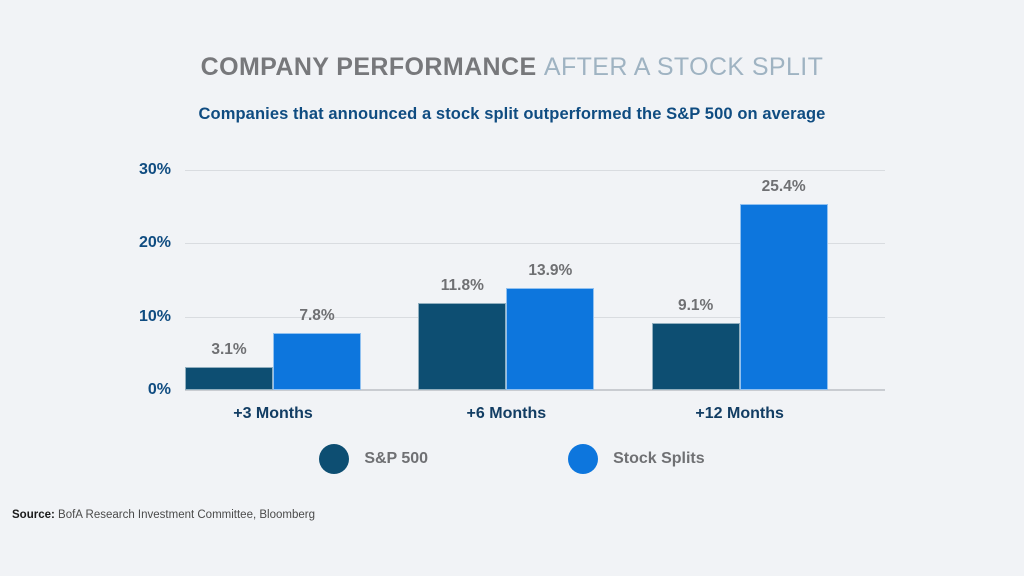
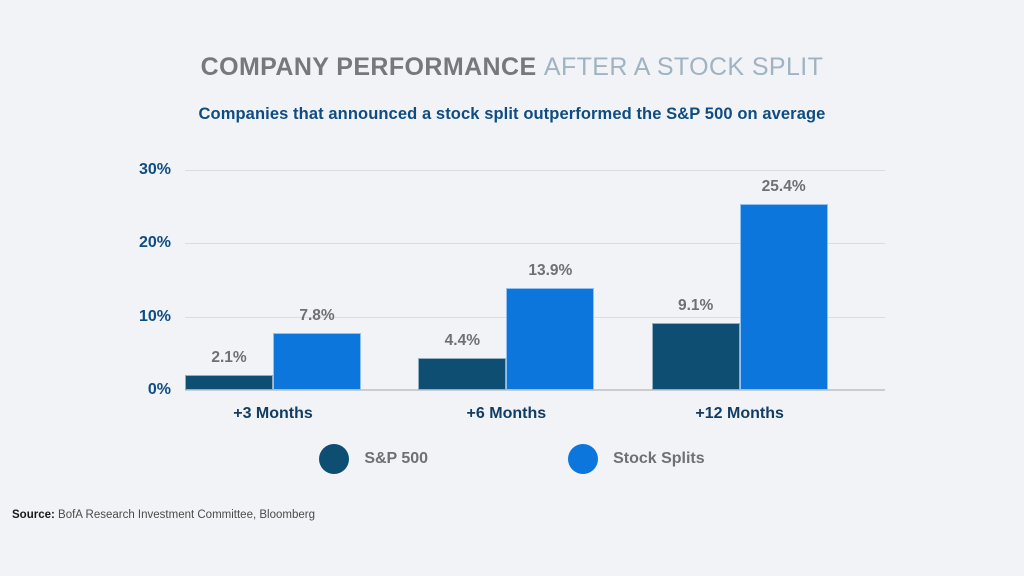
S&P 500/+3 Months: 3.1% -> 2.1%
S&P 500/+6 Months: 11.8% -> 4.4%
